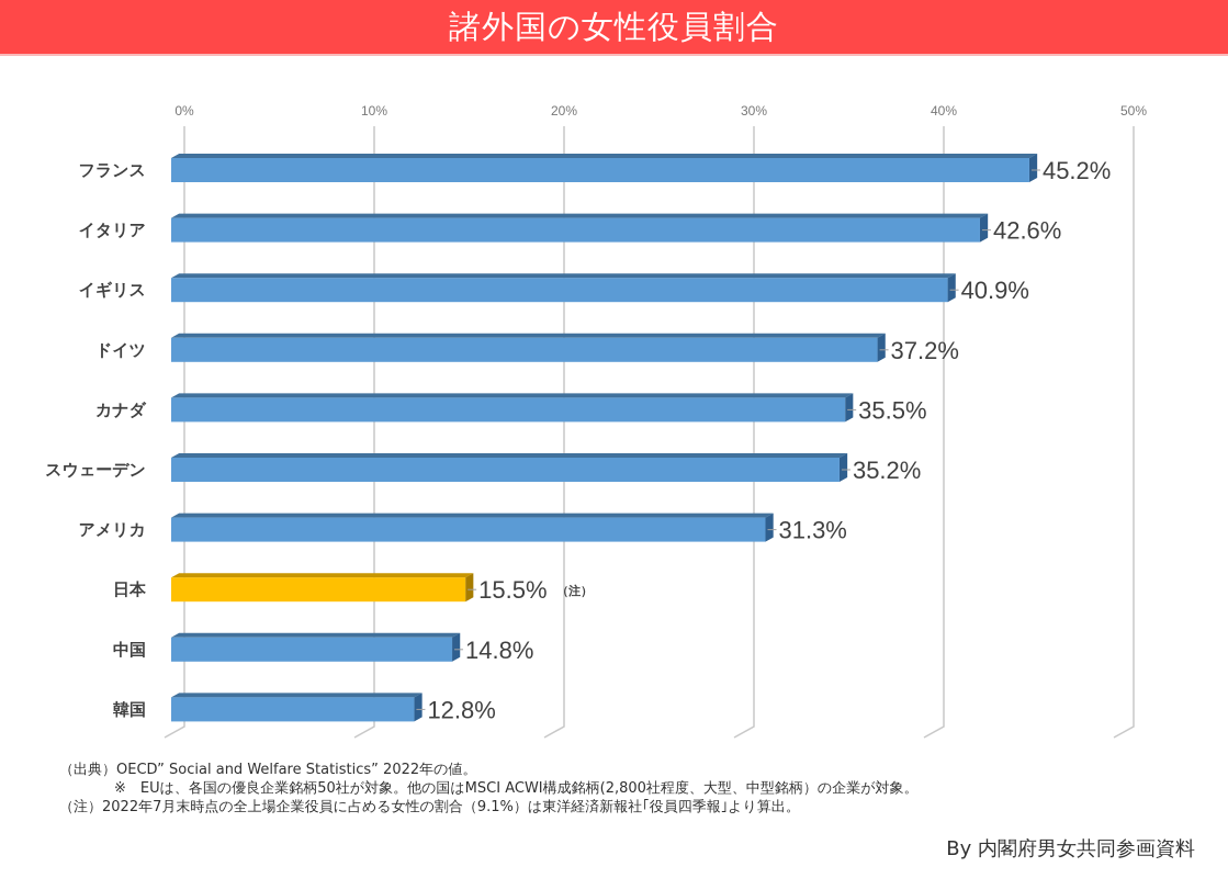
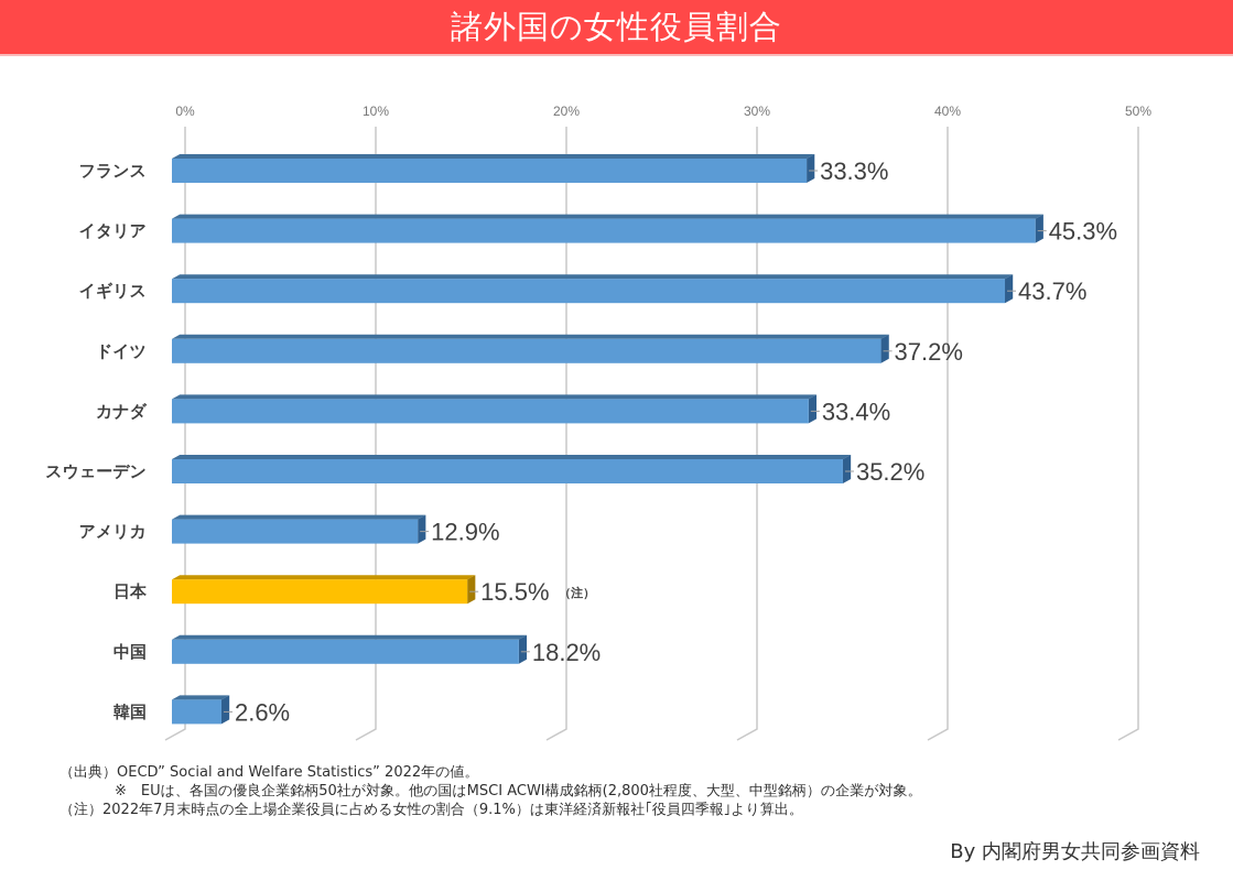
フランス: 45.2% -> 33.3%
イタリア: 42.6% -> 45.3%
イギリス: 40.9% -> 43.7%
カナダ: 35.5% -> 33.4%
アメリカ: 31.3% -> 12.9%
中国: 14.8% -> 18.2%
韓国: 12.8% -> 2.6%
